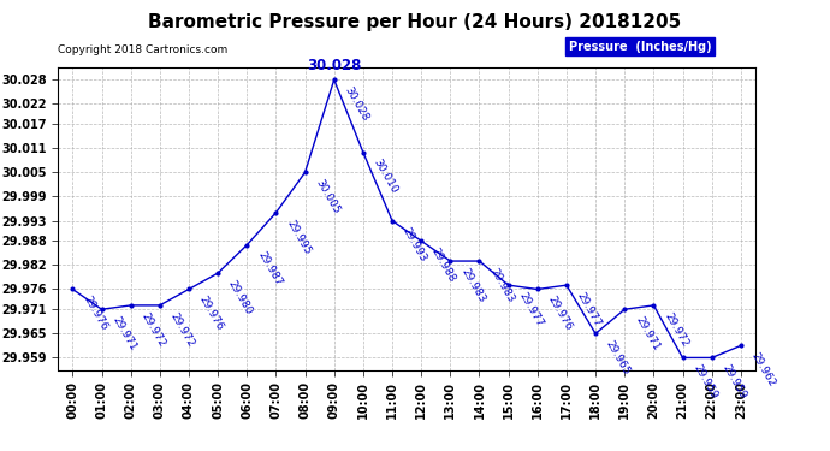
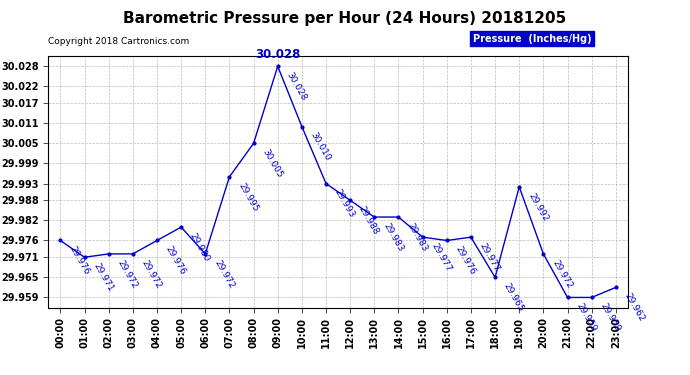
06:00: 29.987 -> 29.972
19:00: 29.971 -> 29.992
